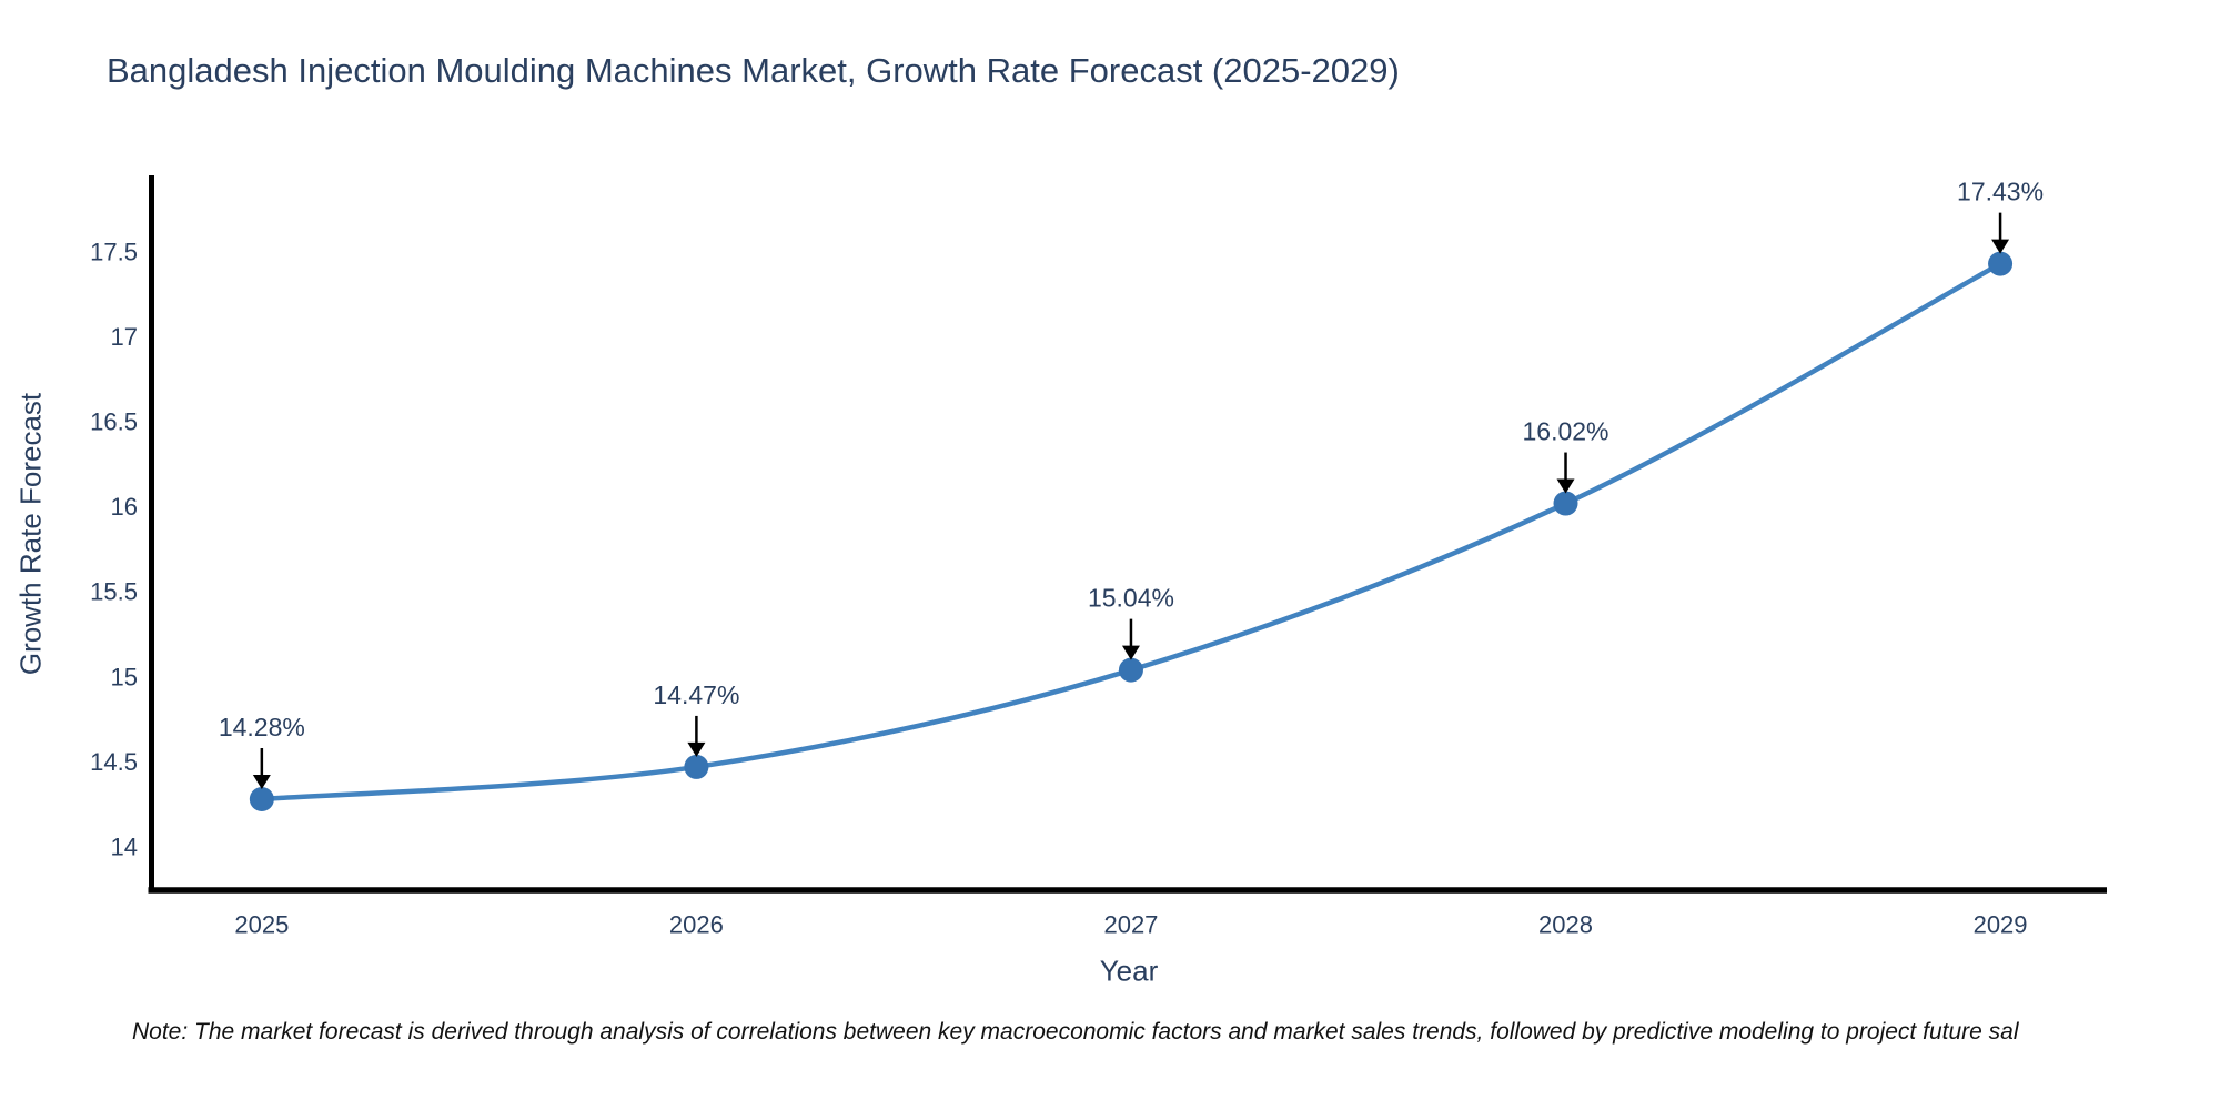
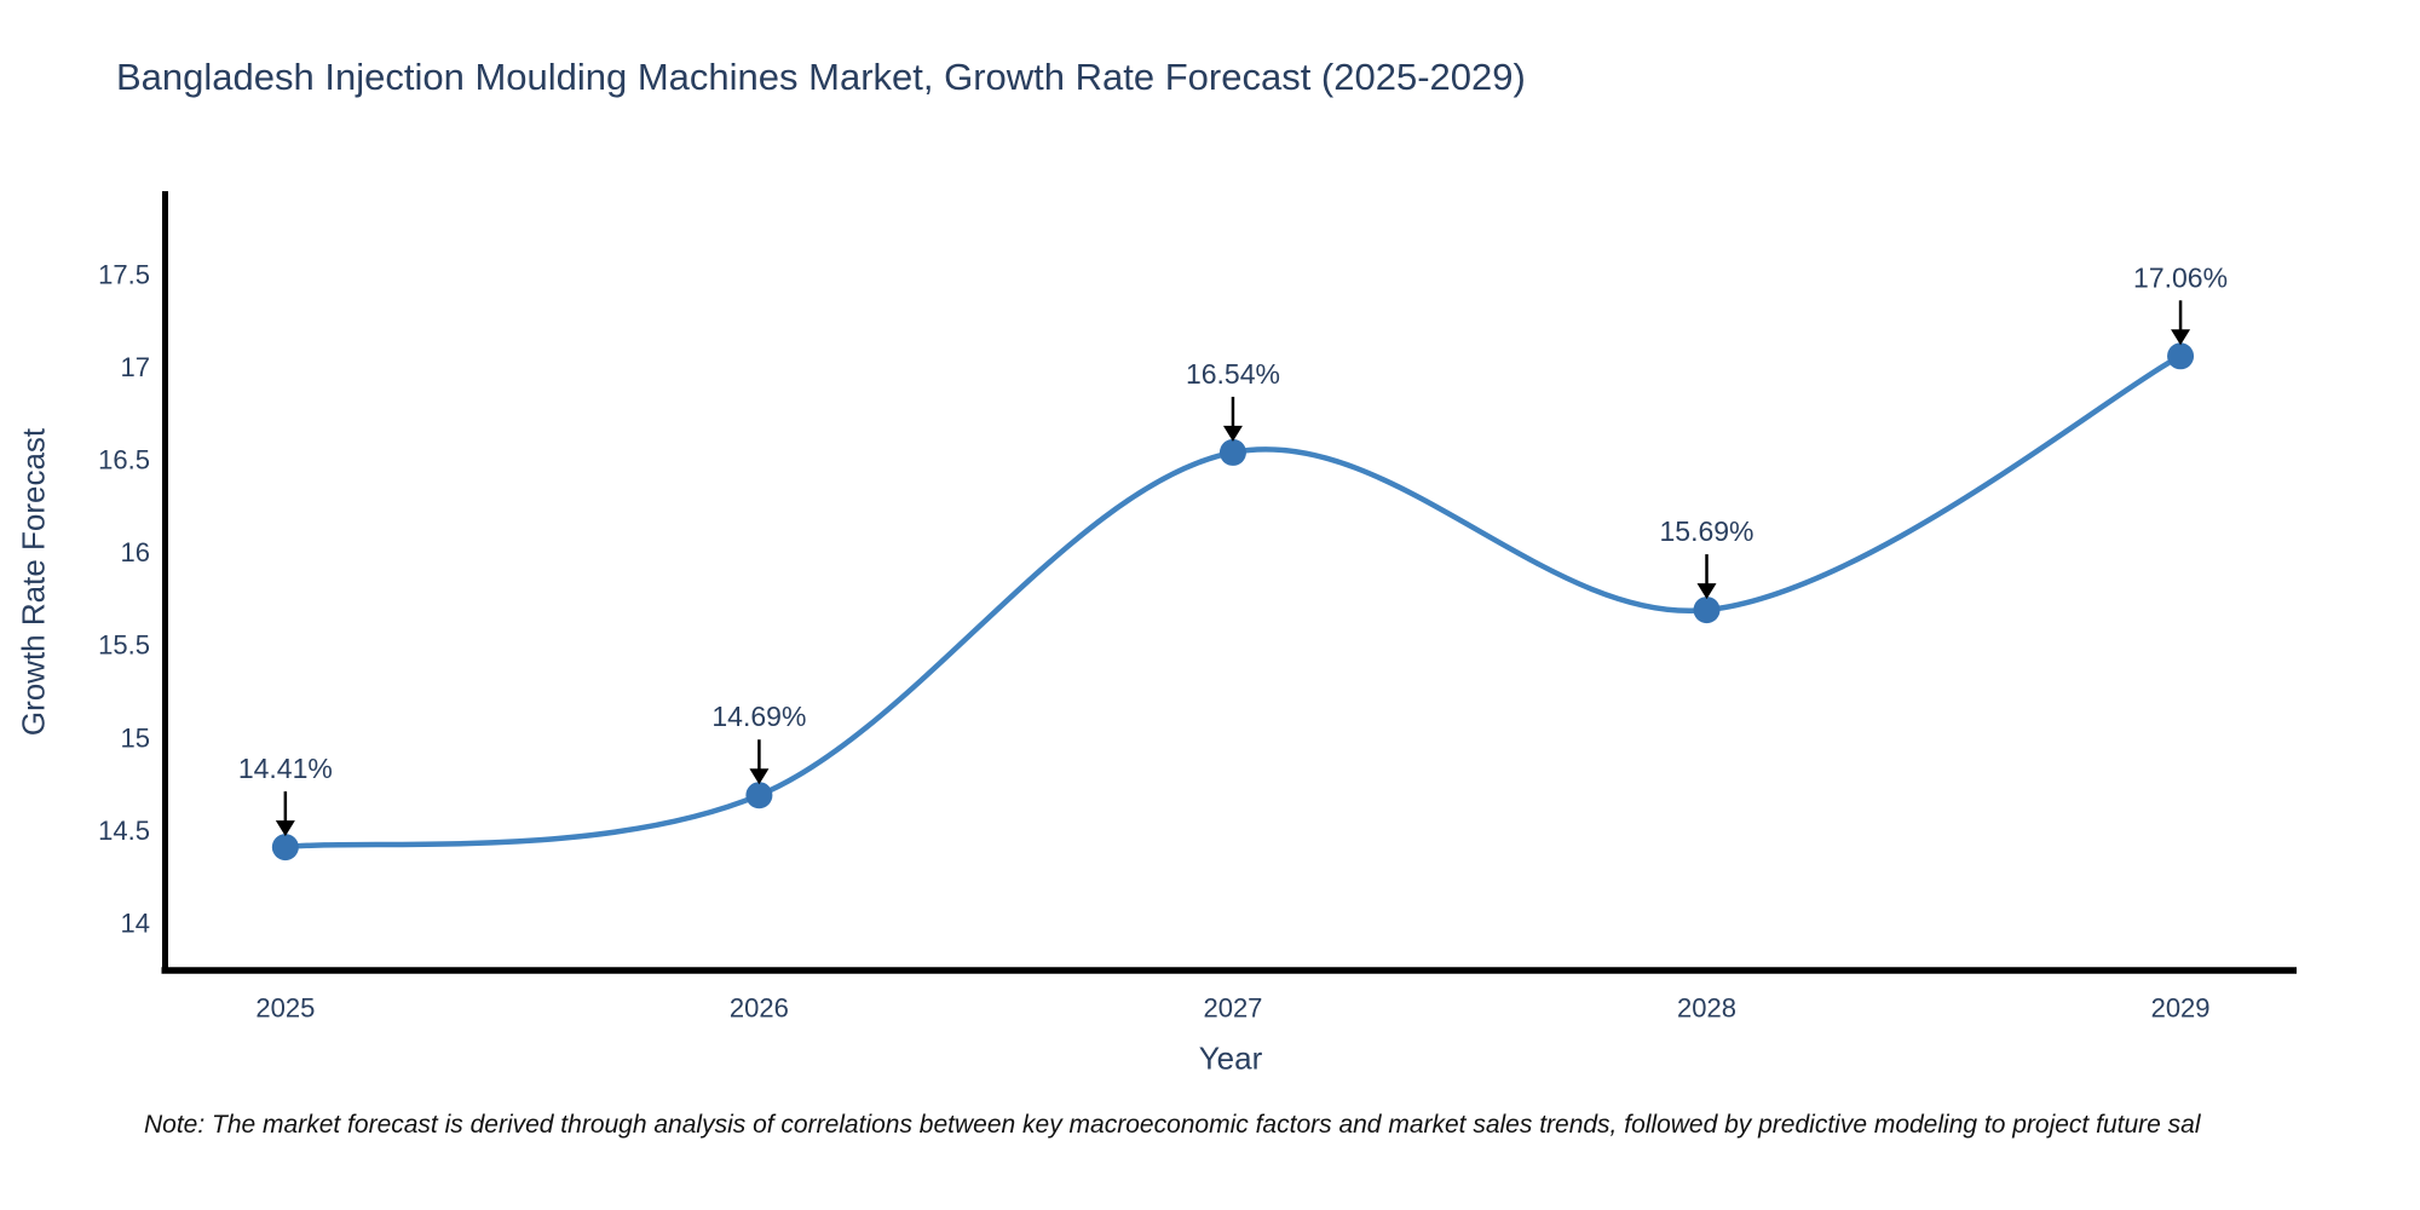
2025: 14.28% -> 14.41%
2026: 14.47% -> 14.69%
2027: 15.04% -> 16.54%
2028: 16.02% -> 15.69%
2029: 17.43% -> 17.06%
